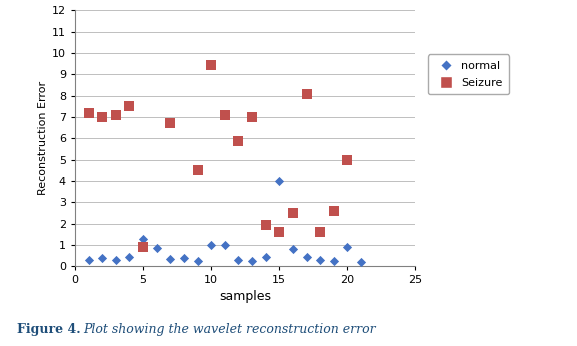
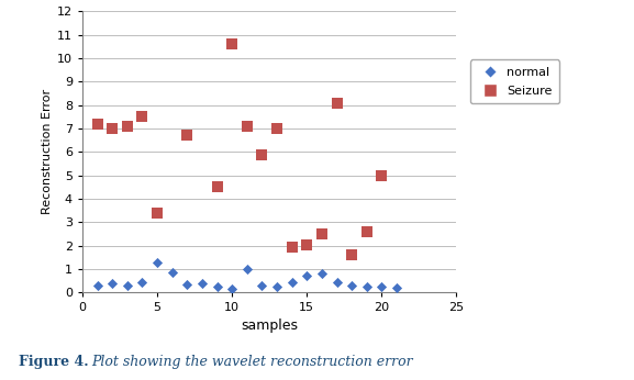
Seizure/5: 0.90 -> 3.40
normal/10: 1.00 -> 0.15
Seizure/10: 9.45 -> 10.60
normal/15: 4.00 -> 0.70
Seizure/15: 1.60 -> 2.05
normal/20: 0.90 -> 0.25
